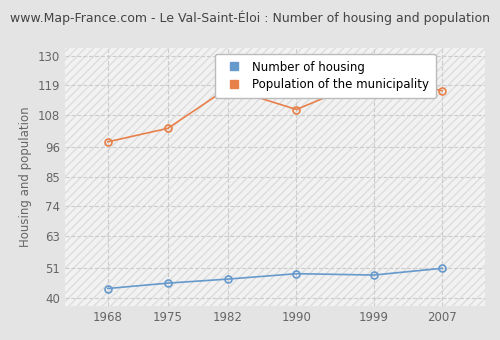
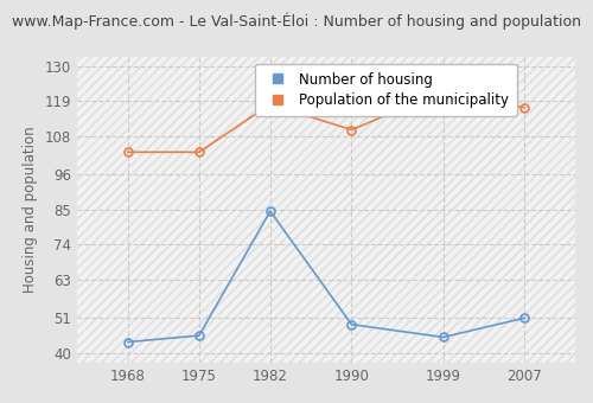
Population of the municipality/1968: 98 -> 103
Number of housing/1982: 47.0 -> 84.5
Number of housing/1999: 48.5 -> 45.0
